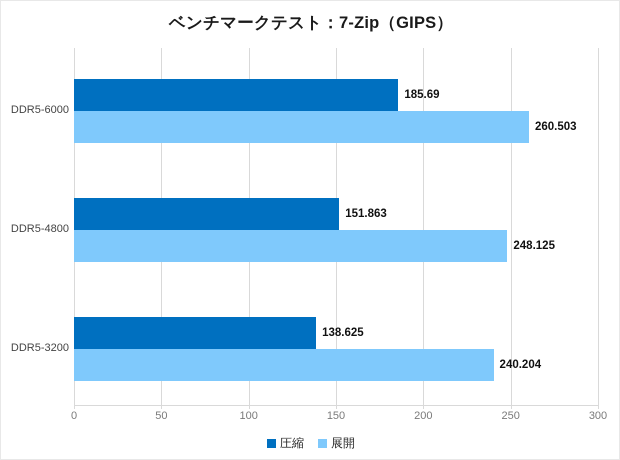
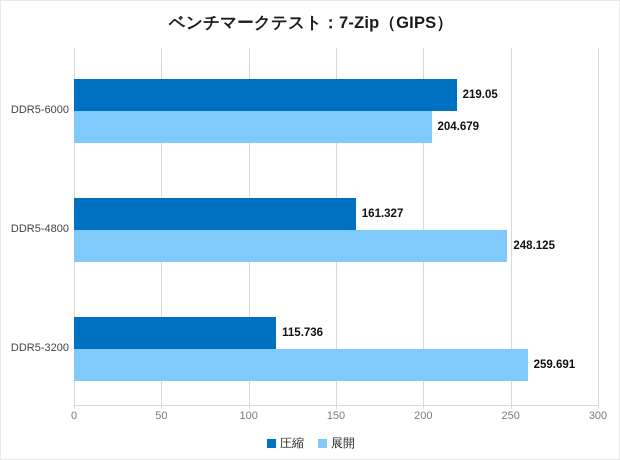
圧縮/DDR5-6000: 185.69 -> 219.05
展開/DDR5-6000: 260.503 -> 204.679
圧縮/DDR5-4800: 151.863 -> 161.327
圧縮/DDR5-3200: 138.625 -> 115.736
展開/DDR5-3200: 240.204 -> 259.691
